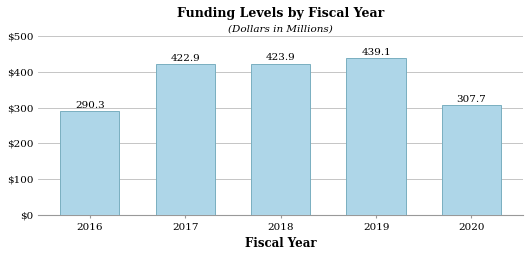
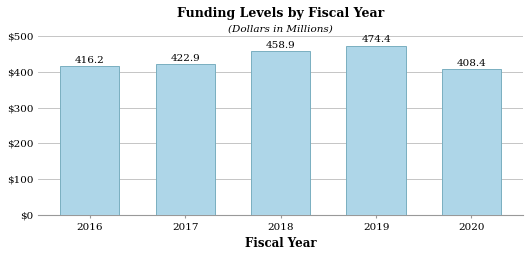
2016: 290.3 -> 416.2
2018: 423.9 -> 458.9
2019: 439.1 -> 474.4
2020: 307.7 -> 408.4
